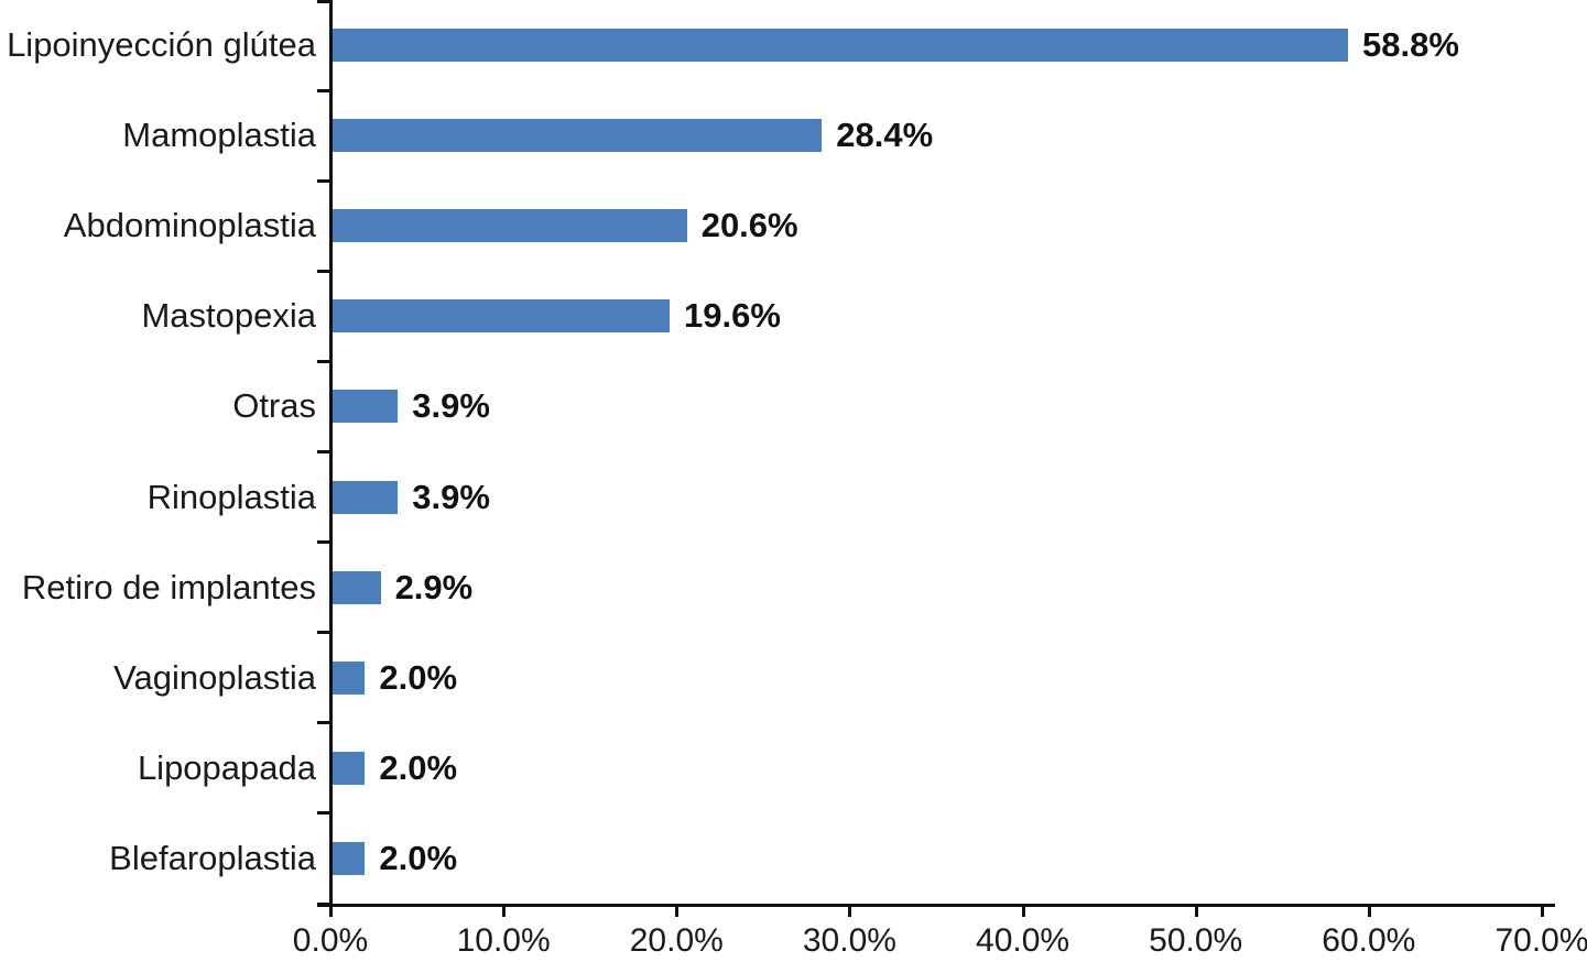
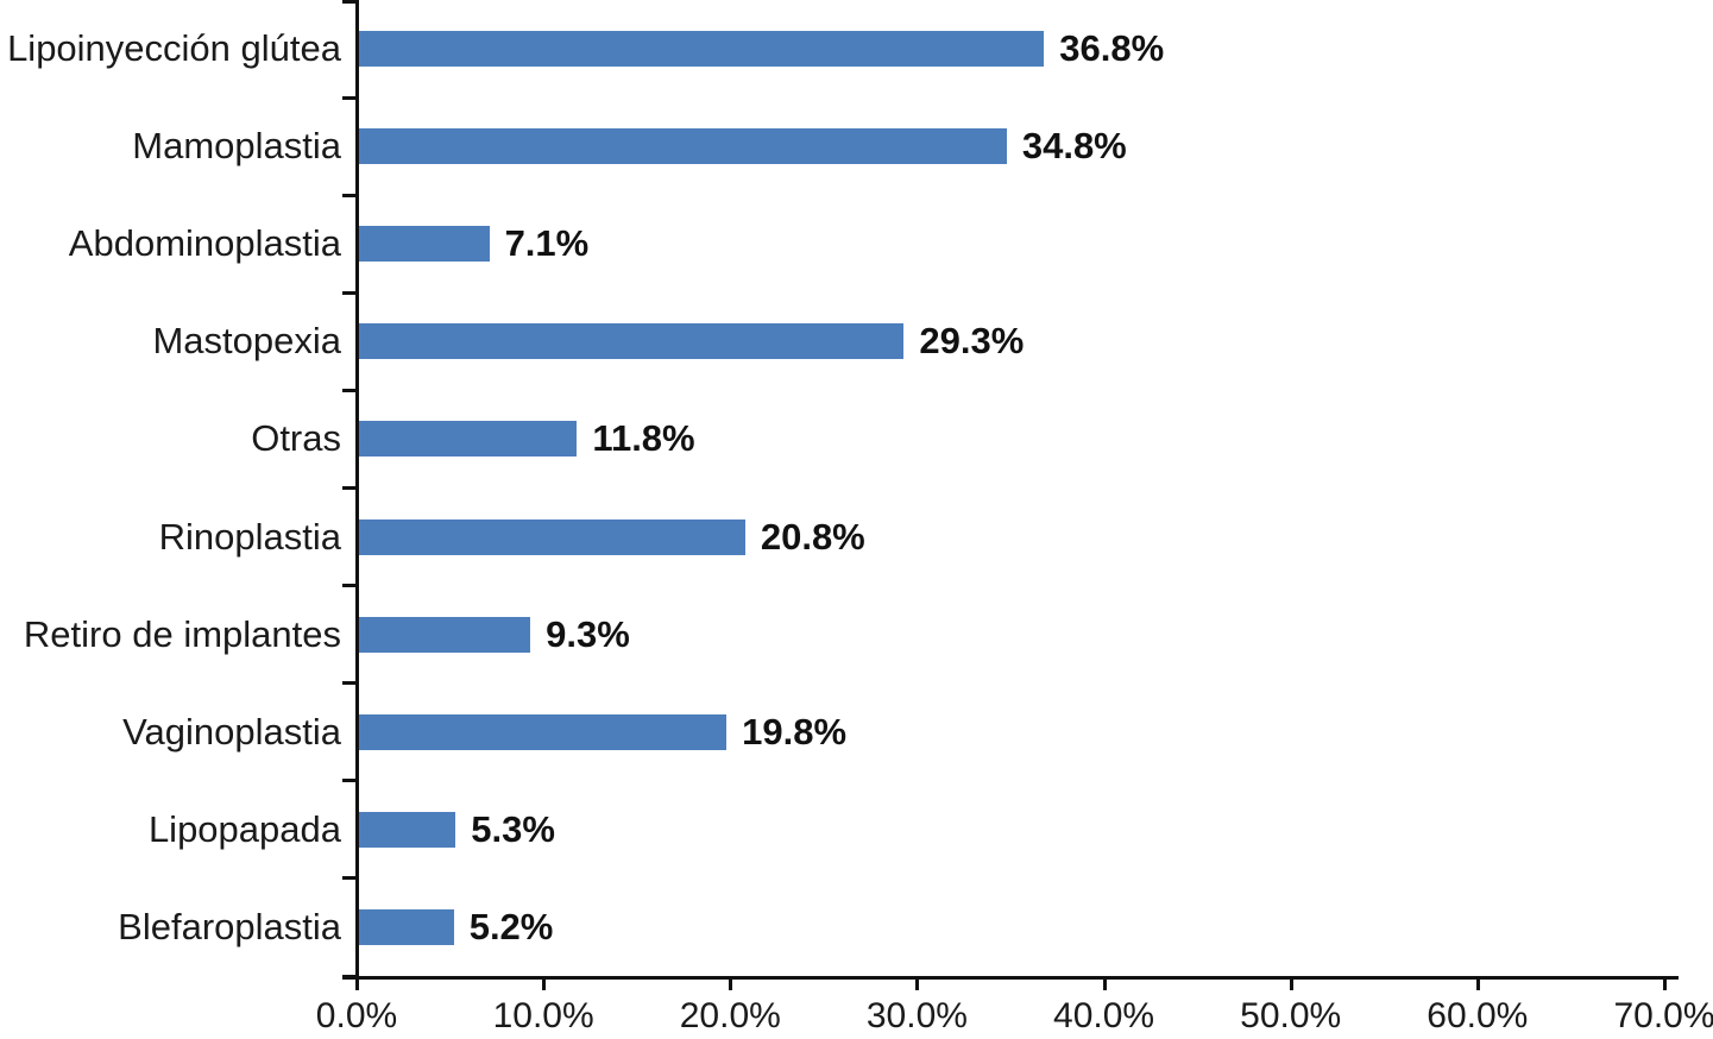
Lipoinyección glútea: 58.8% -> 36.8%
Mamoplastia: 28.4% -> 34.8%
Abdominoplastia: 20.6% -> 7.1%
Mastopexia: 19.6% -> 29.3%
Otras: 3.9% -> 11.8%
Rinoplastia: 3.9% -> 20.8%
Retiro de implantes: 2.9% -> 9.3%
Vaginoplastia: 2.0% -> 19.8%
Lipopapada: 2.0% -> 5.3%
Blefaroplastia: 2.0% -> 5.2%
